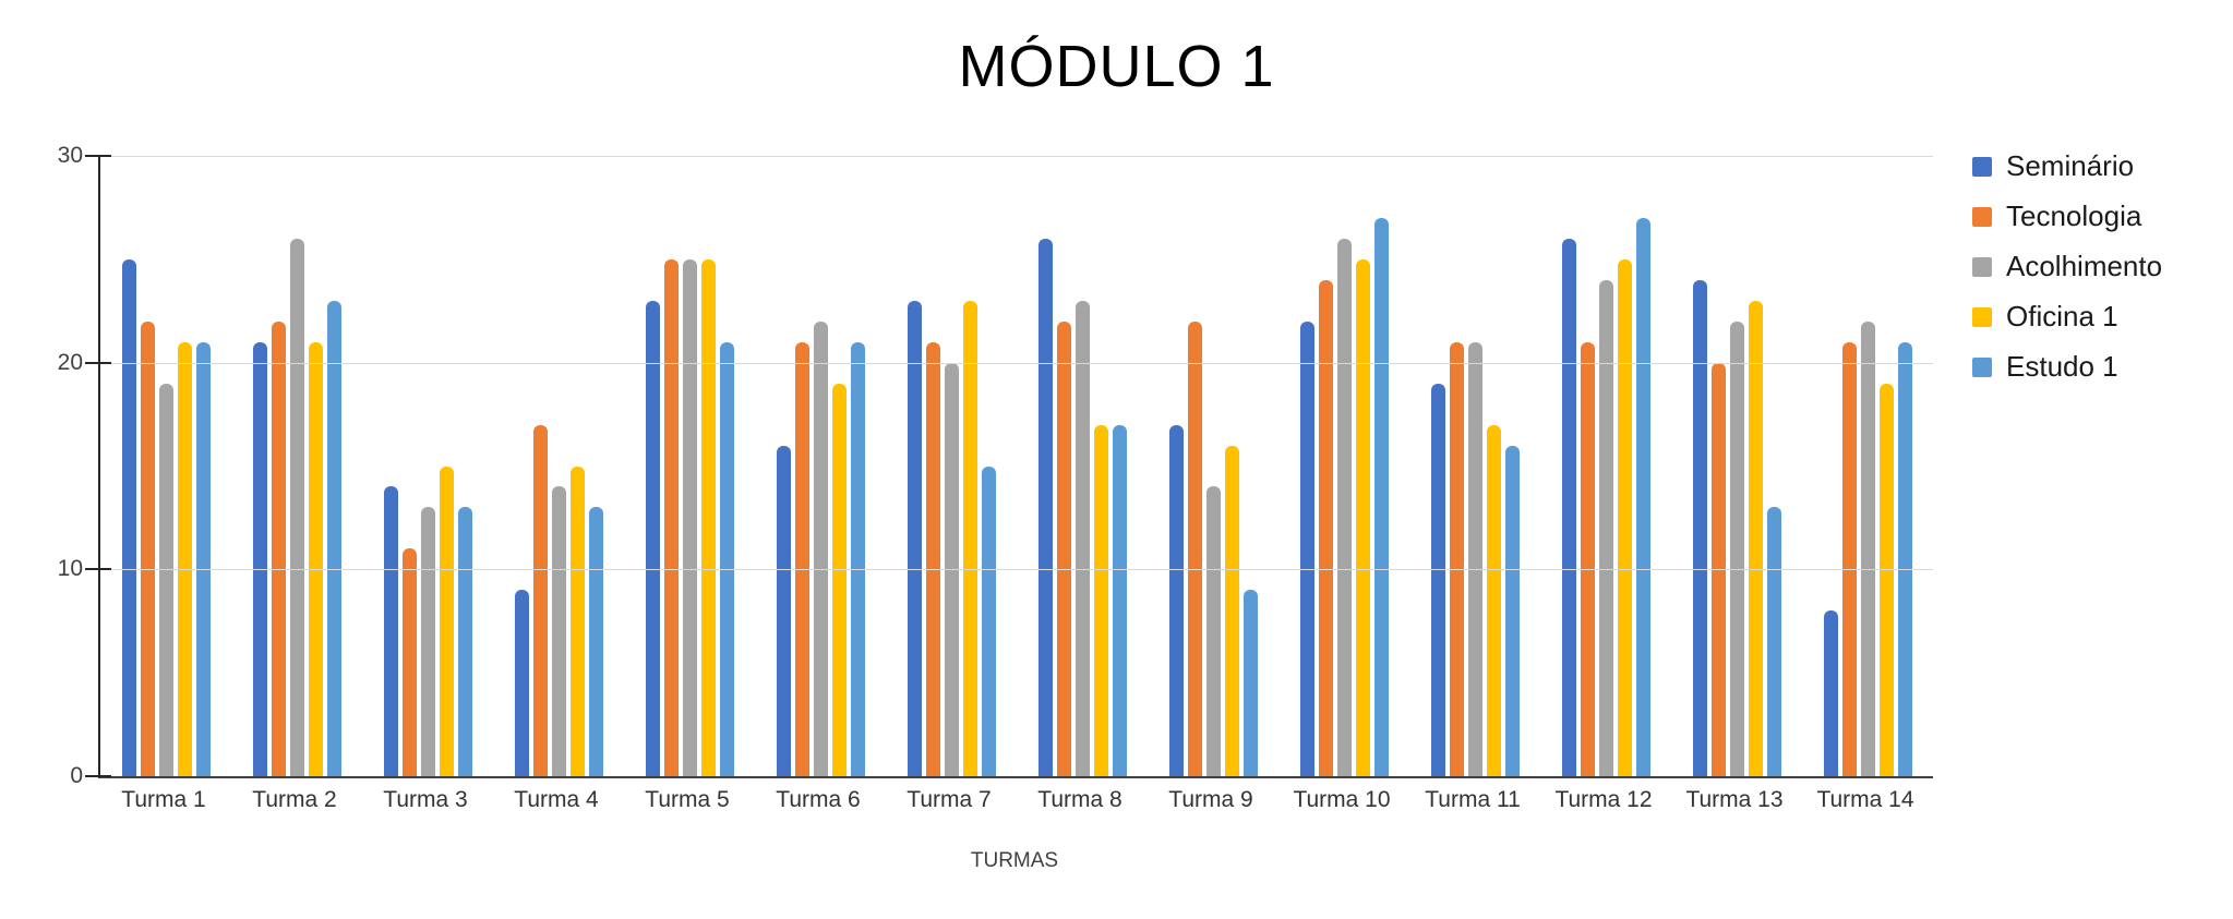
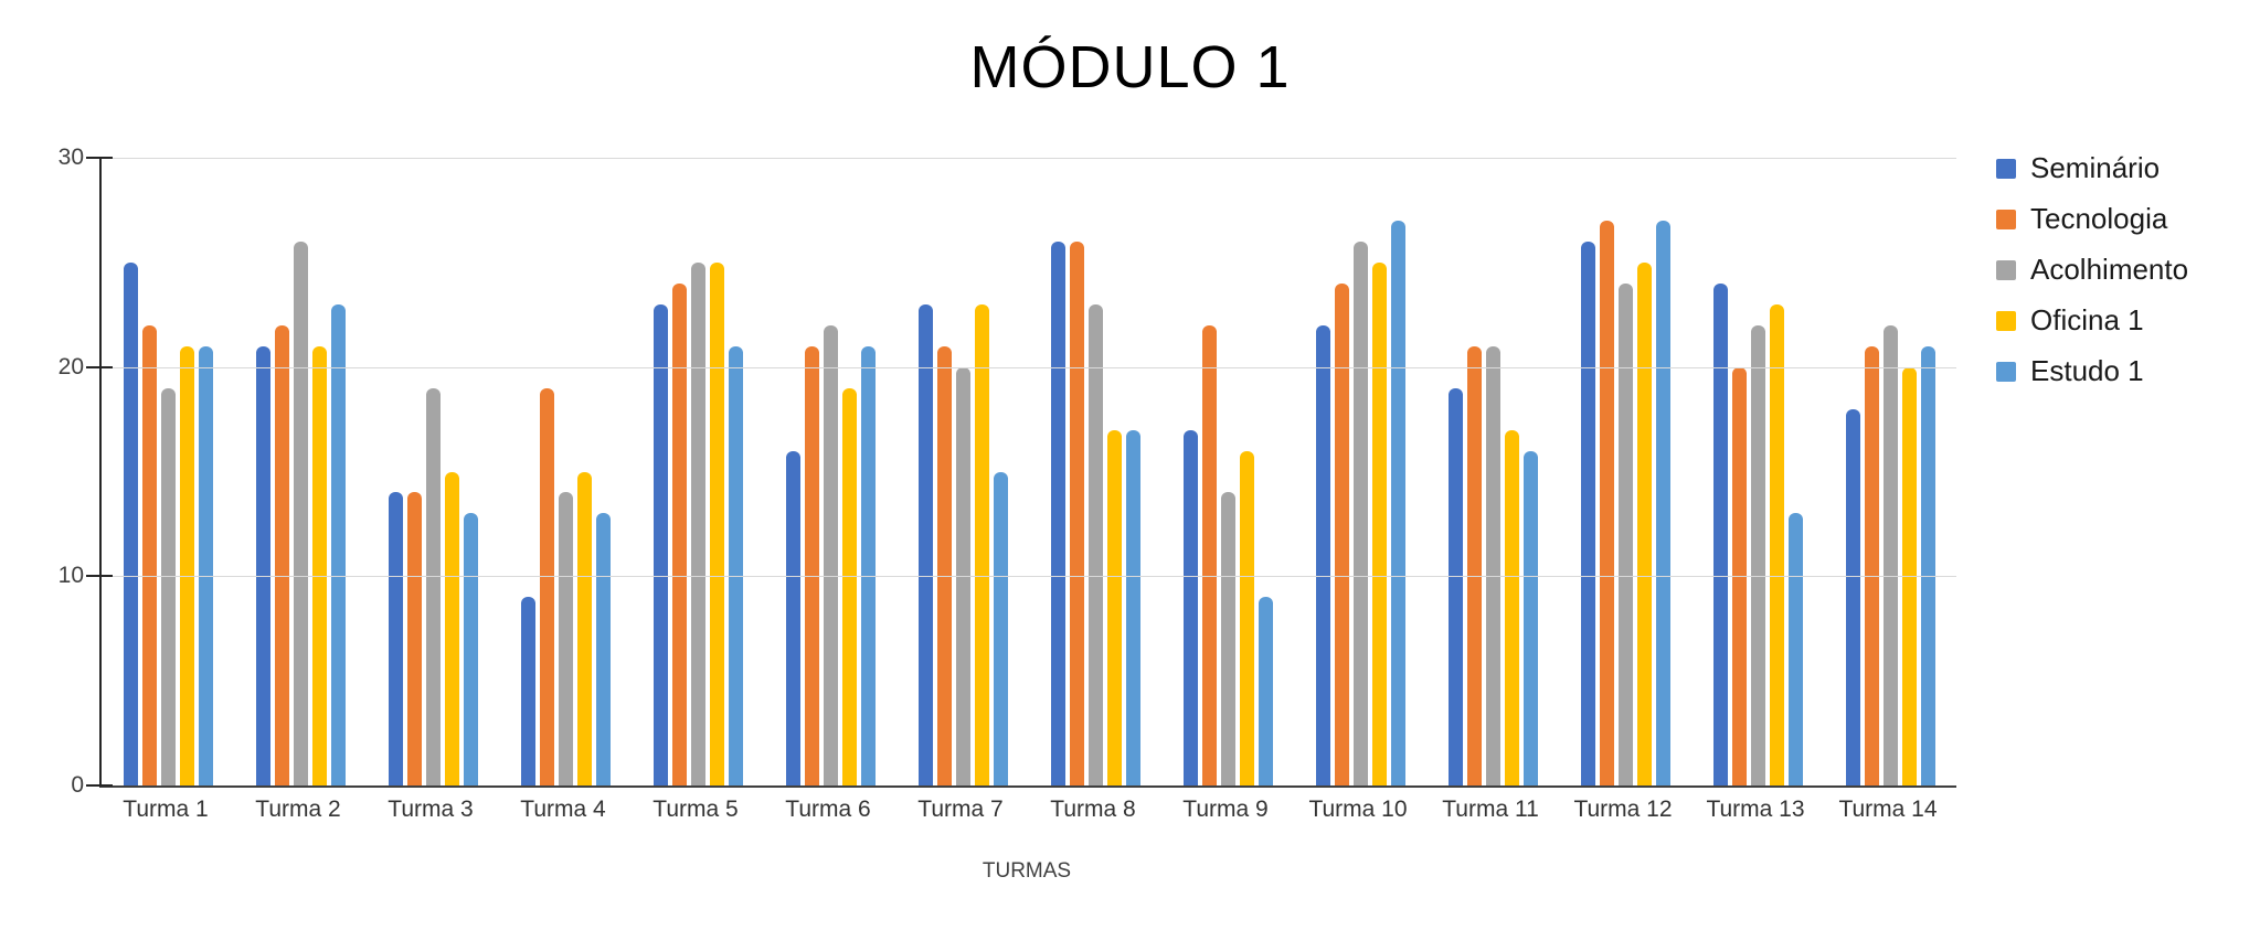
Tecnologia/Turma 3: 11 -> 14
Acolhimento/Turma 3: 13 -> 19
Tecnologia/Turma 4: 17 -> 19
Tecnologia/Turma 5: 25 -> 24
Tecnologia/Turma 8: 22 -> 26
Tecnologia/Turma 12: 21 -> 27
Seminário/Turma 14: 8 -> 18
Oficina 1/Turma 14: 19 -> 20
